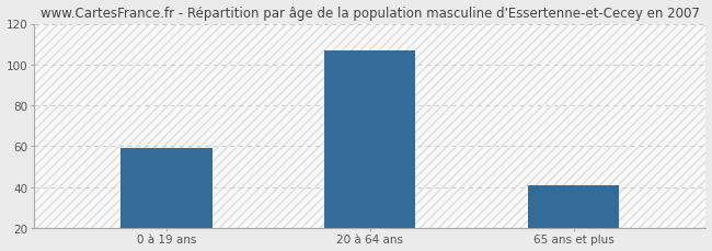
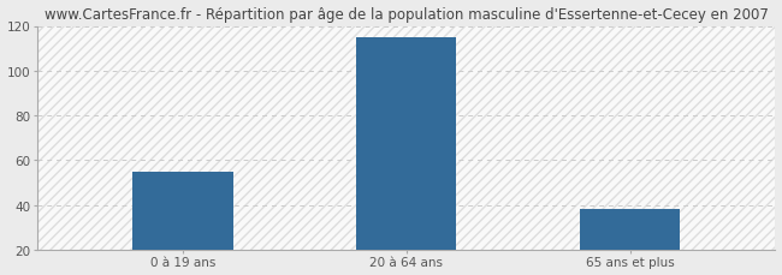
0 à 19 ans: 59 -> 55
20 à 64 ans: 107 -> 115
65 ans et plus: 41 -> 38
